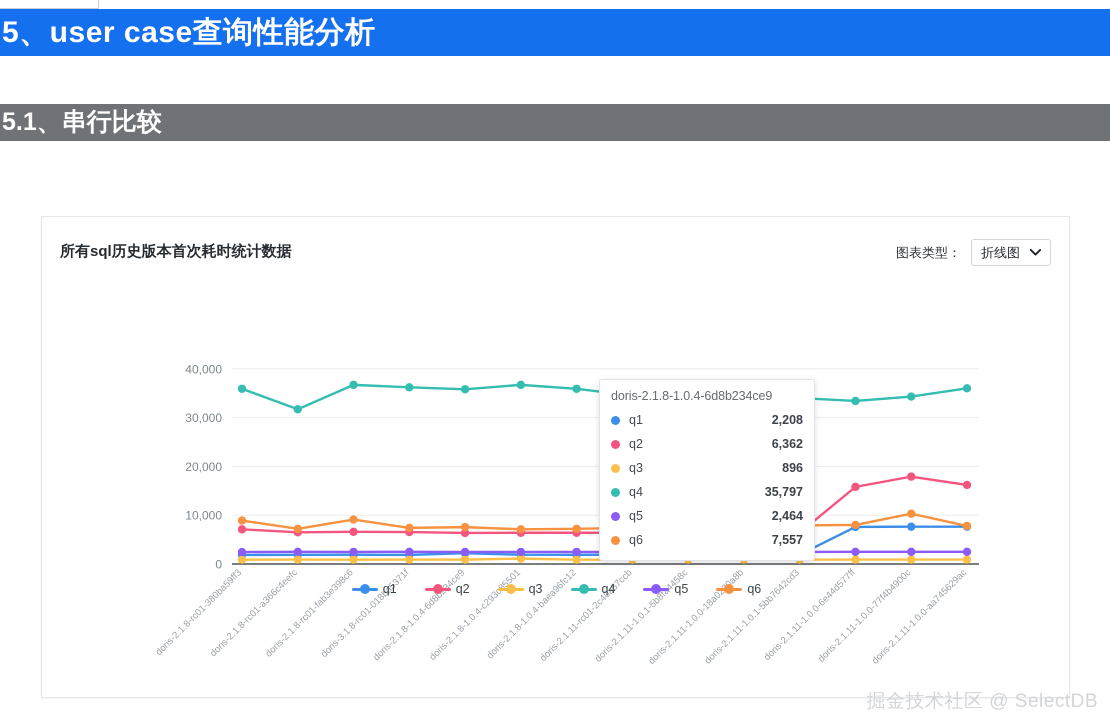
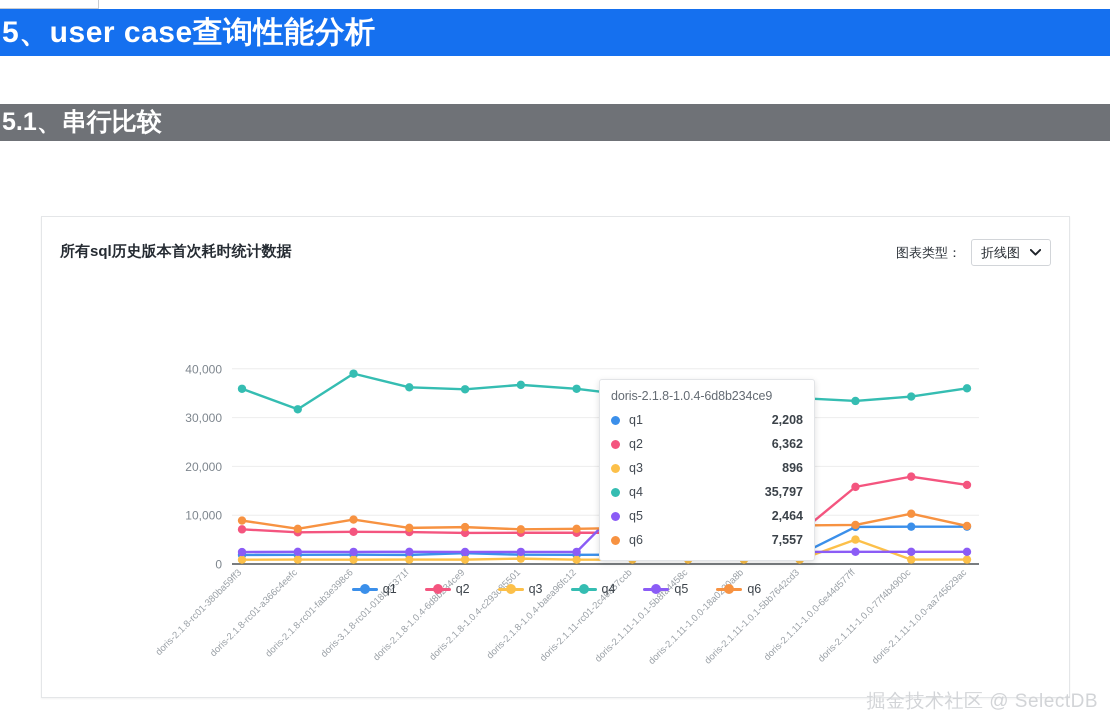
q4/doris-2.1.8-rc01-fab3e398c6: 37000 -> 39000
q5/doris-2.1.11-rc01-2c40a57ccb: 2000 -> 14000
q3/doris-2.1.11-1.0.0-6e44d577ff: 1000 -> 5000
